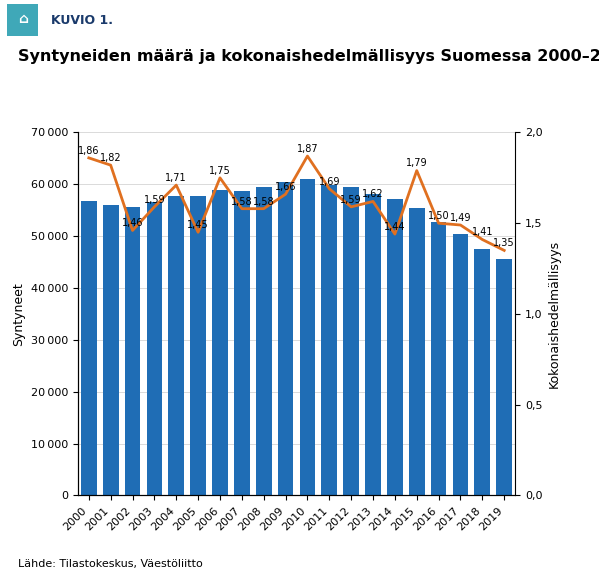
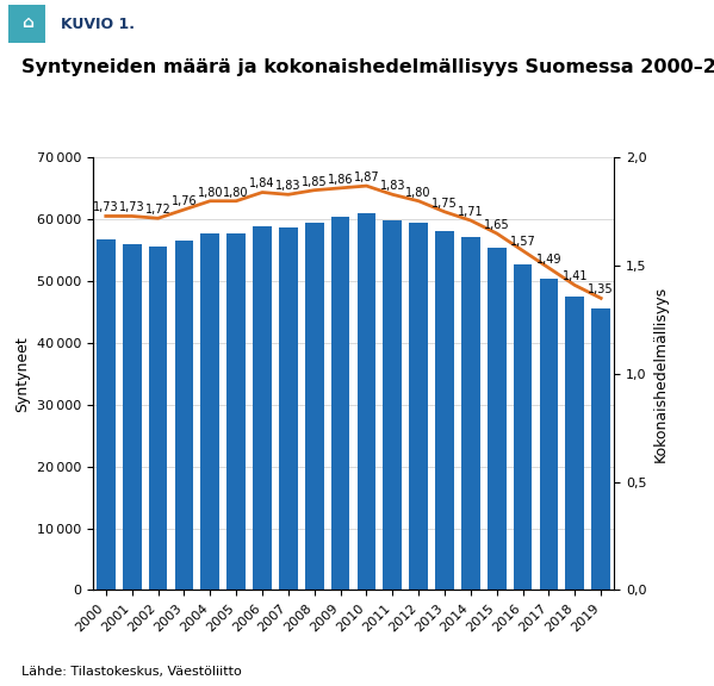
Kokonaishedelmällisyys/2000: 1,86 -> 1,73
Kokonaishedelmällisyys/2001: 1,82 -> 1,73
Kokonaishedelmällisyys/2002: 1,46 -> 1,72
Kokonaishedelmällisyys/2003: 1,59 -> 1,76
Kokonaishedelmällisyys/2004: 1,71 -> 1,80
Kokonaishedelmällisyys/2005: 1,45 -> 1,80
Kokonaishedelmällisyys/2006: 1,75 -> 1,84
Kokonaishedelmällisyys/2007: 1,58 -> 1,83
Kokonaishedelmällisyys/2008: 1,58 -> 1,85
Kokonaishedelmällisyys/2009: 1,66 -> 1,86
Kokonaishedelmällisyys/2011: 1,69 -> 1,83
Kokonaishedelmällisyys/2012: 1,59 -> 1,80
Kokonaishedelmällisyys/2013: 1,62 -> 1,75
Kokonaishedelmällisyys/2014: 1,44 -> 1,71
Kokonaishedelmällisyys/2015: 1,79 -> 1,65
Kokonaishedelmällisyys/2016: 1,50 -> 1,57
